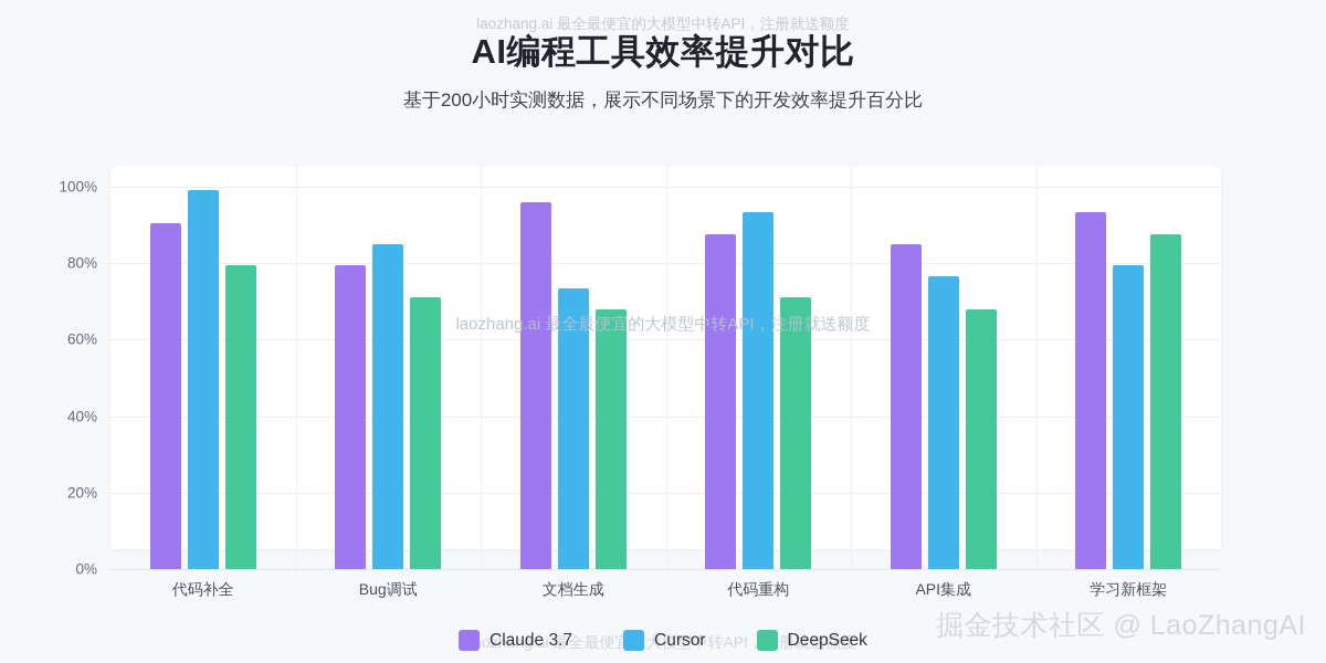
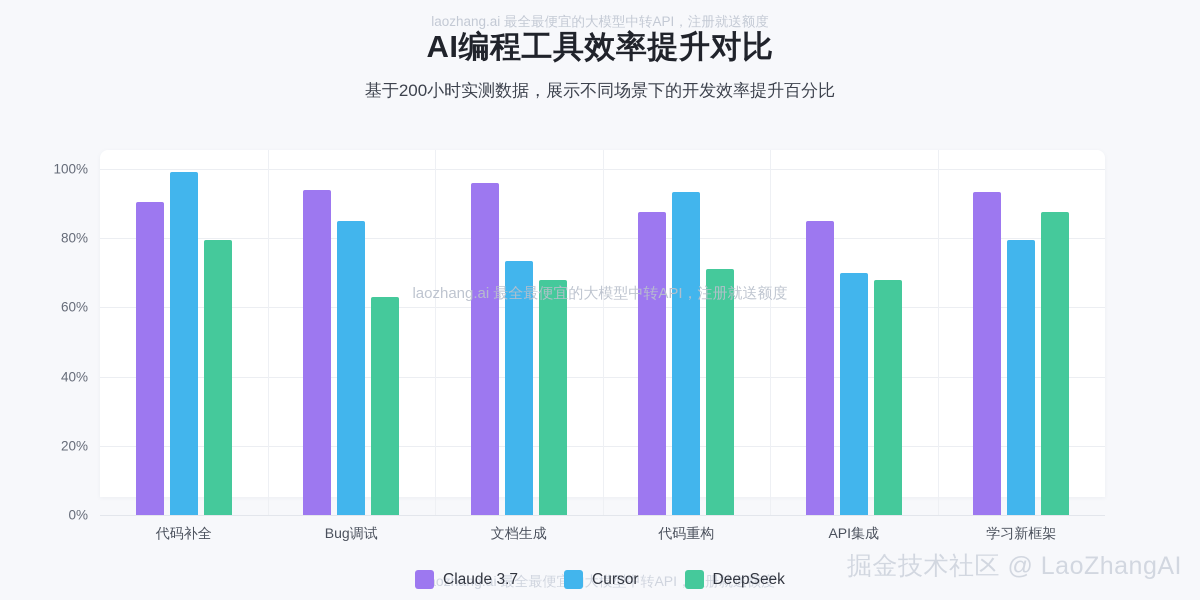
Claude 3.7/Bug调试: 80% -> 94%
DeepSeek/Bug调试: 71% -> 63%
Cursor/API集成: 76% -> 70%
